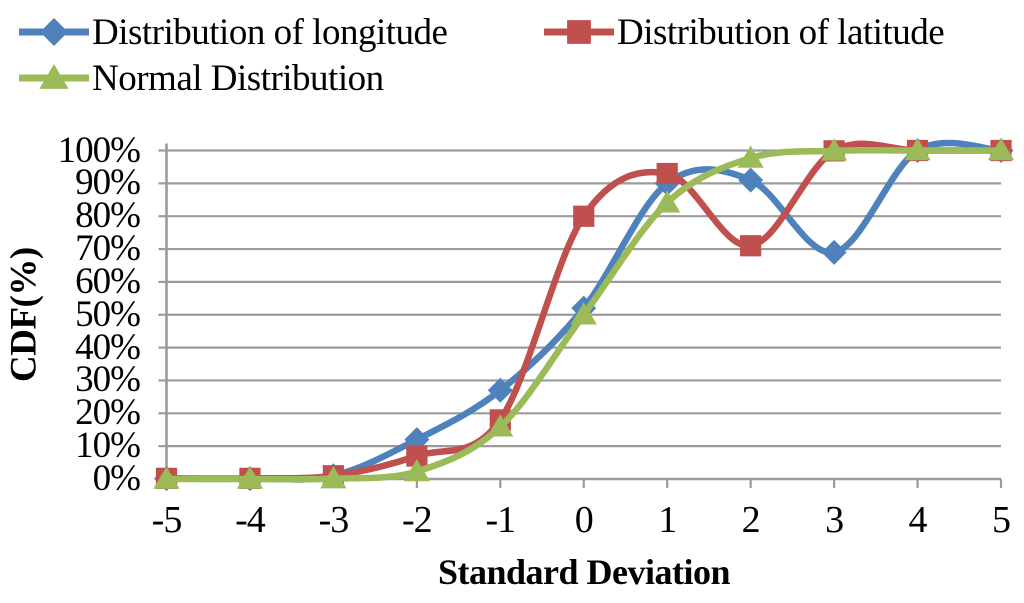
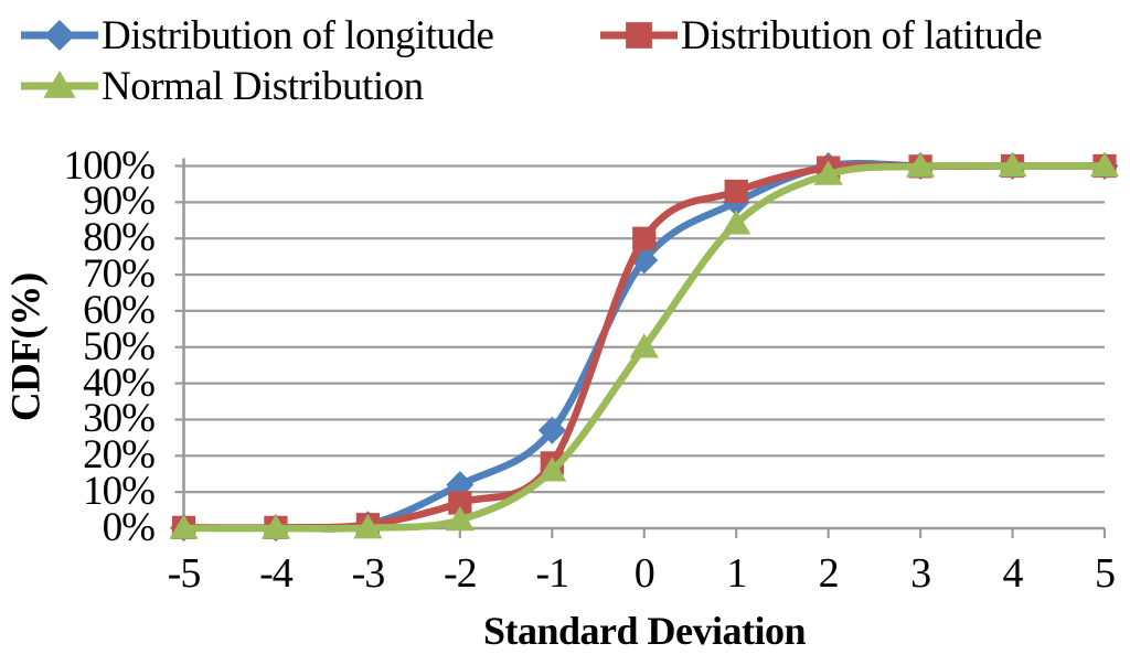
Distribution of longitude/0: 52% -> 74%
Distribution of longitude/2: 91% -> 100%
Distribution of latitude/2: 71% -> 100%
Distribution of longitude/3: 69% -> 100%
